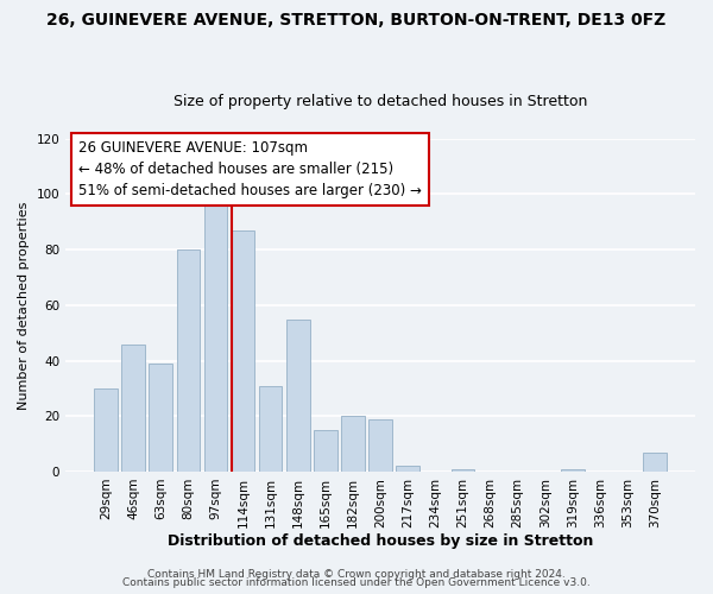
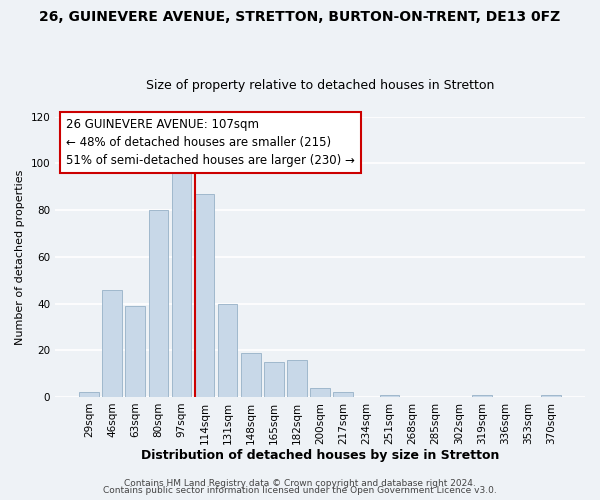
29sqm: 30 -> 2
131sqm: 31 -> 40
148sqm: 55 -> 19
182sqm: 20 -> 16
200sqm: 19 -> 4
370sqm: 7 -> 1
